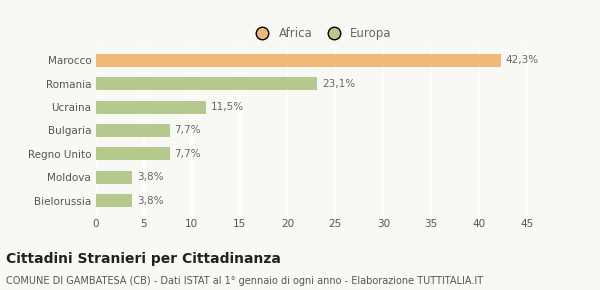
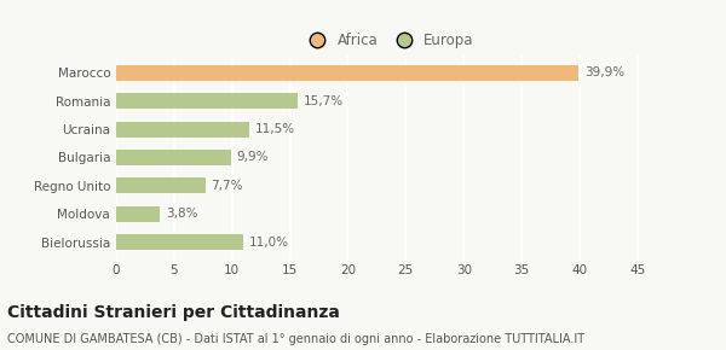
Marocco: 42,3% -> 39,9%
Romania: 23,1% -> 15,7%
Bulgaria: 7,7% -> 9,9%
Bielorussia: 3,8% -> 11,0%
